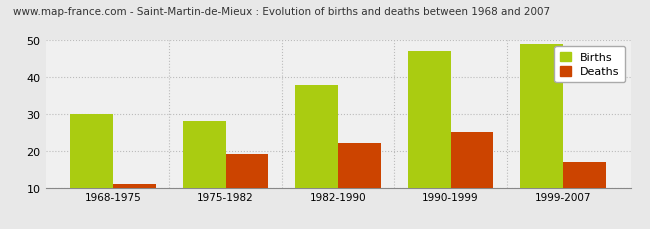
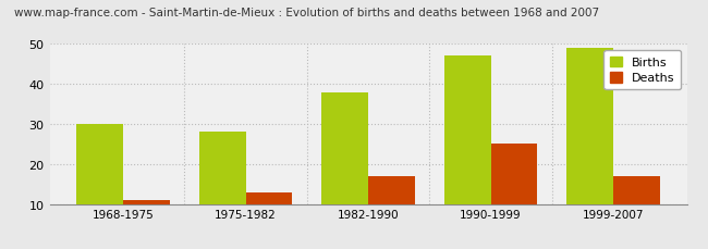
Deaths/1975-1982: 19 -> 13
Deaths/1982-1990: 22 -> 17
